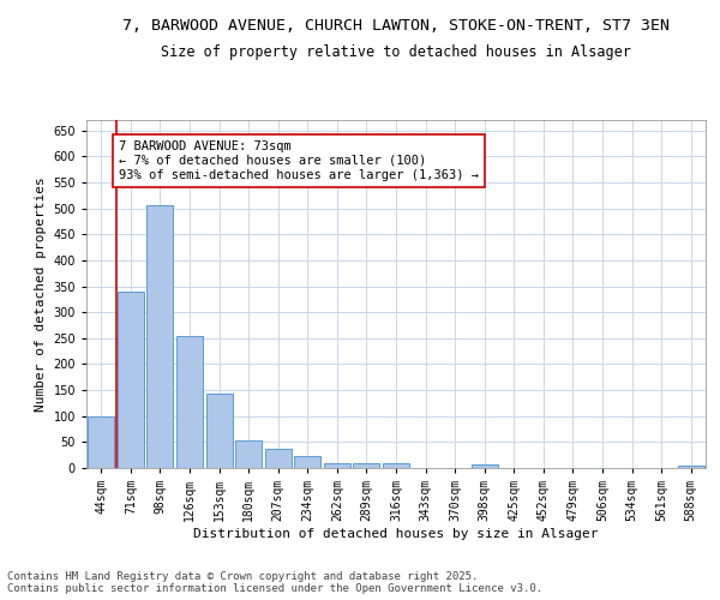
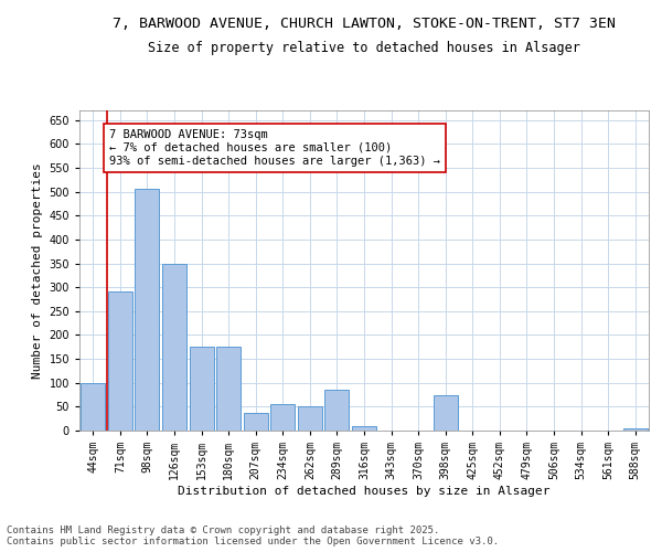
71sqm: 340 -> 290
126sqm: 255 -> 350
153sqm: 143 -> 175
180sqm: 53 -> 175
234sqm: 24 -> 55
262sqm: 10 -> 50
289sqm: 10 -> 85
398sqm: 6 -> 75
